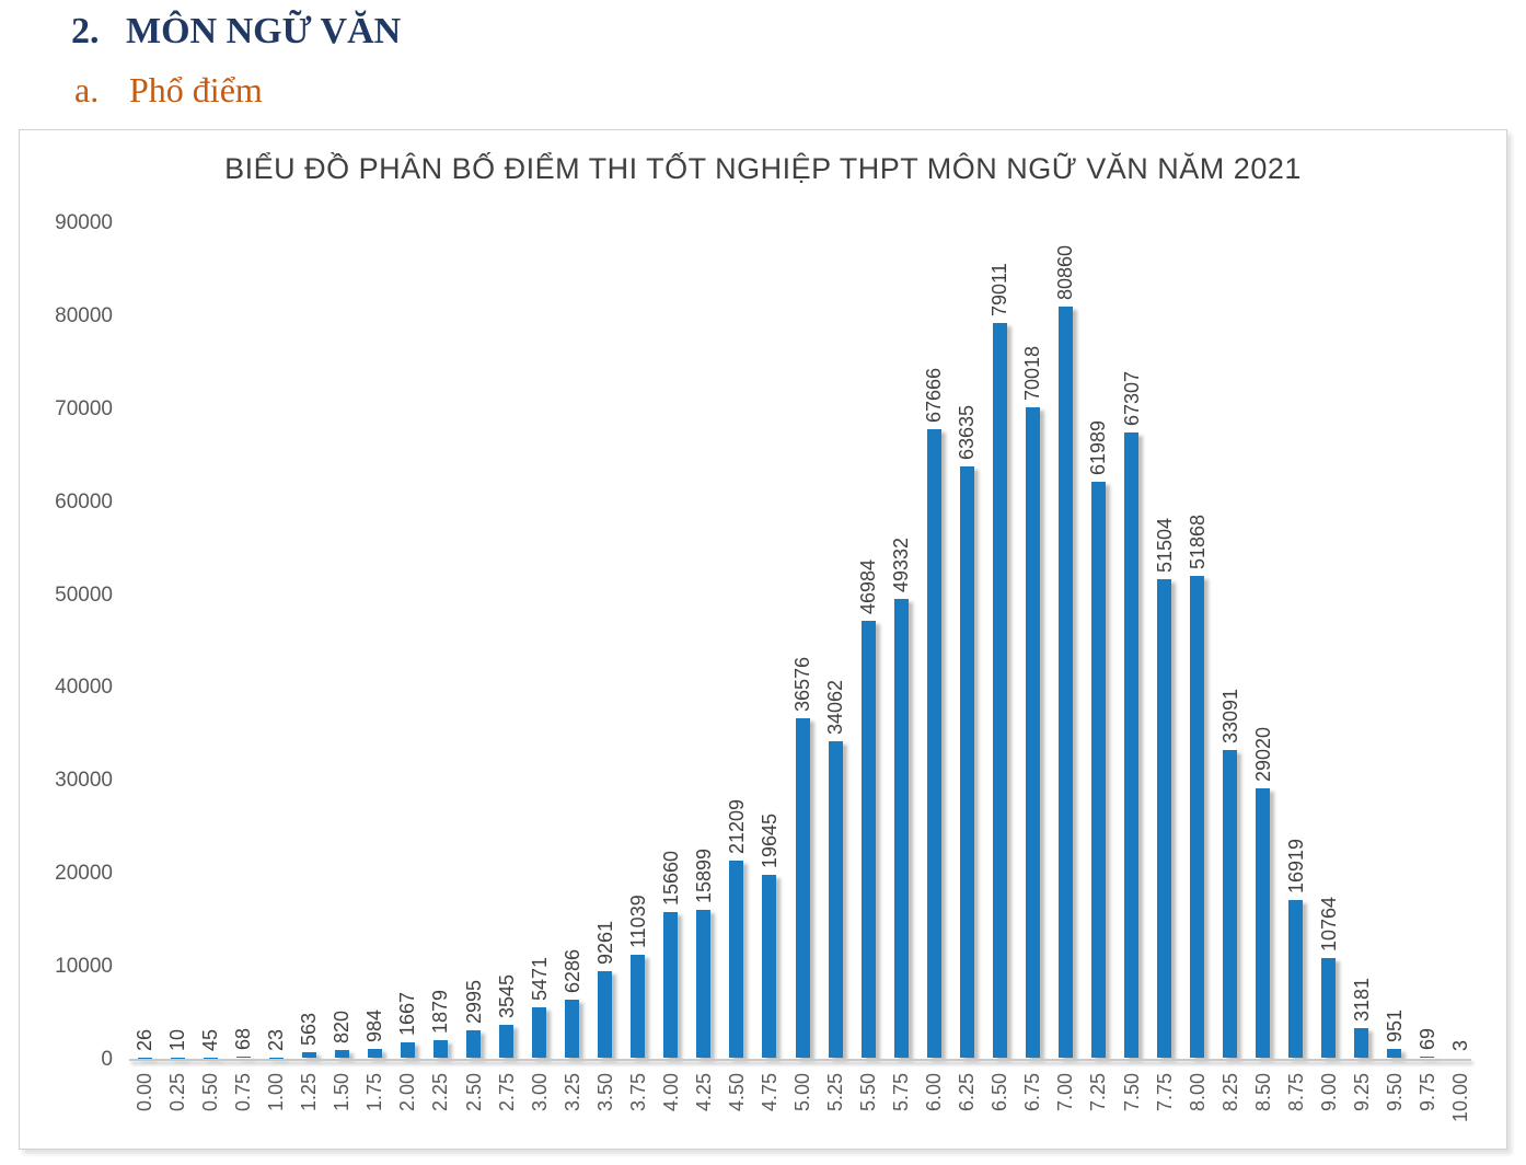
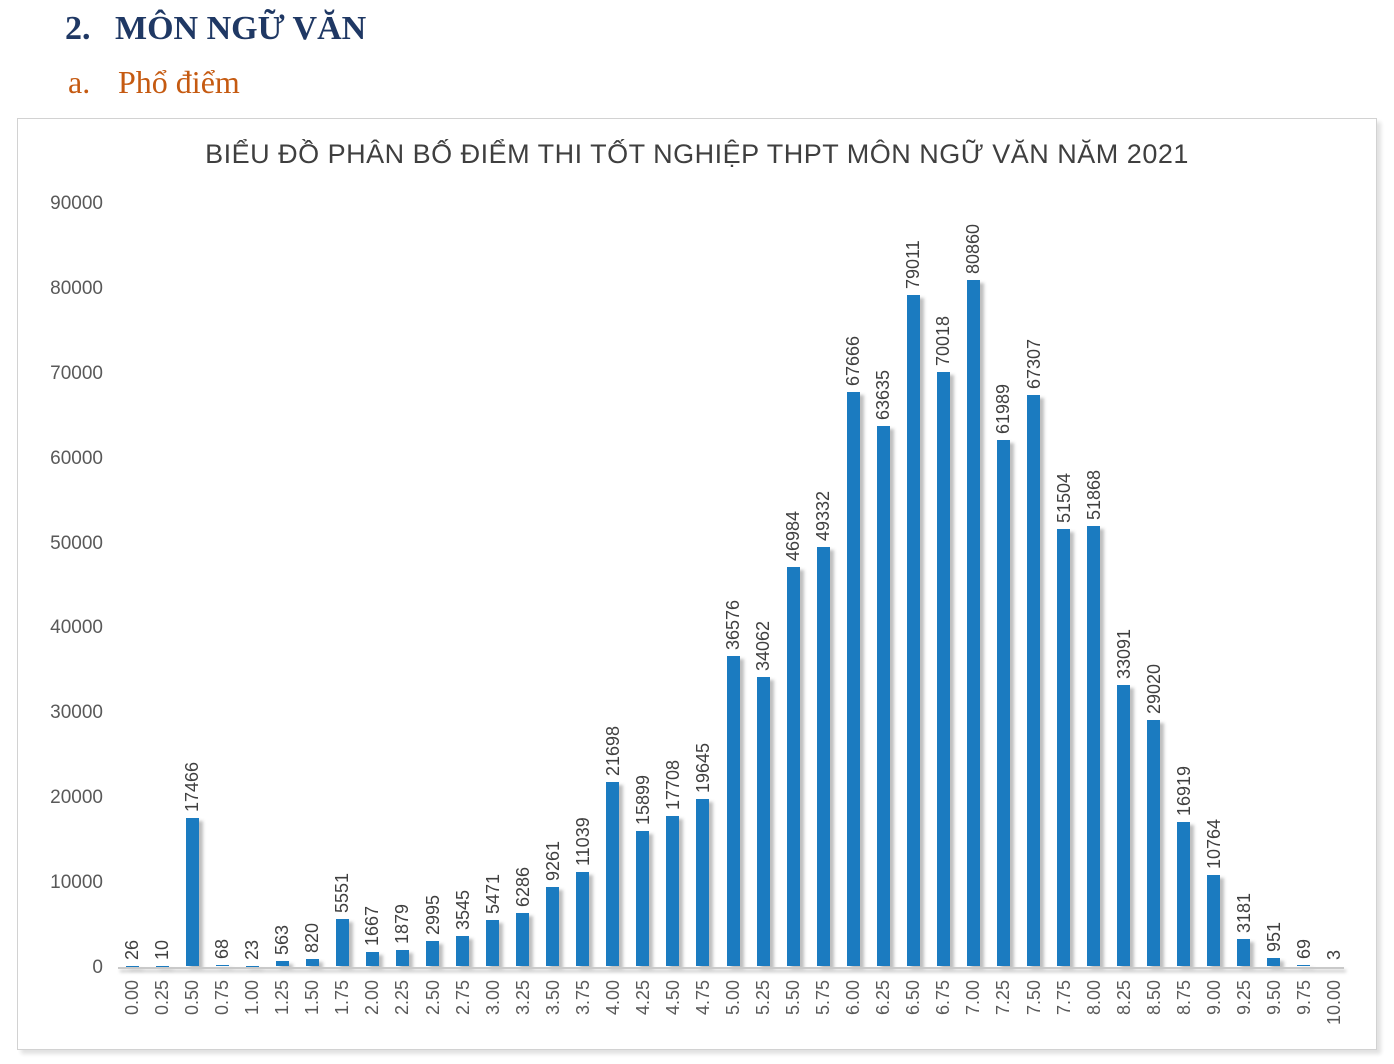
0.50: 45 -> 17466
1.75: 984 -> 5551
4.00: 15660 -> 21698
4.50: 21209 -> 17708
